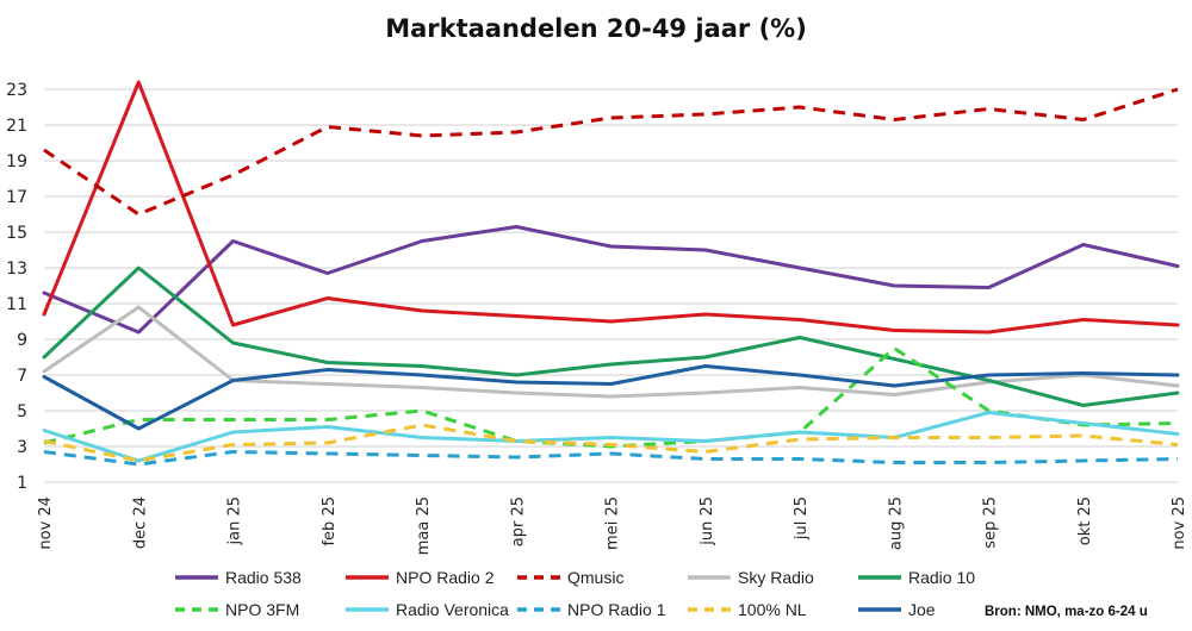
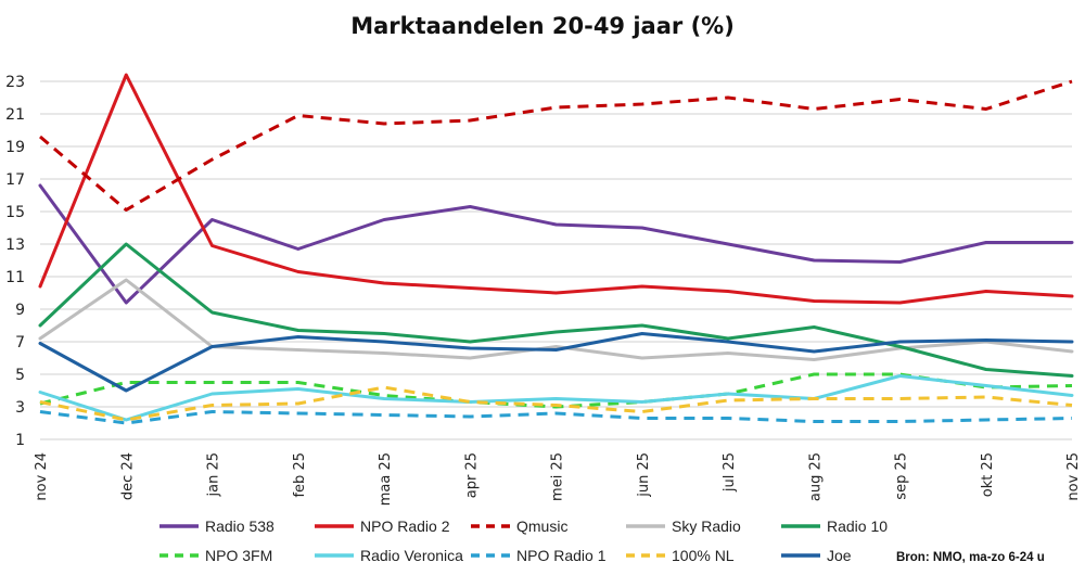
Radio 538/nov 24: 11.6 -> 16.6
Qmusic/dec 24: 16.0 -> 15.1
NPO Radio 2/jan 25: 9.8 -> 12.9
NPO 3FM/maa 25: 5.0 -> 3.7
Sky Radio/mei 25: 5.8 -> 6.7
Radio 10/jul 25: 9.1 -> 7.2
NPO 3FM/aug 25: 8.5 -> 5.0
Radio 538/okt 25: 14.3 -> 13.1
Radio 10/nov 25: 6.0 -> 4.9
